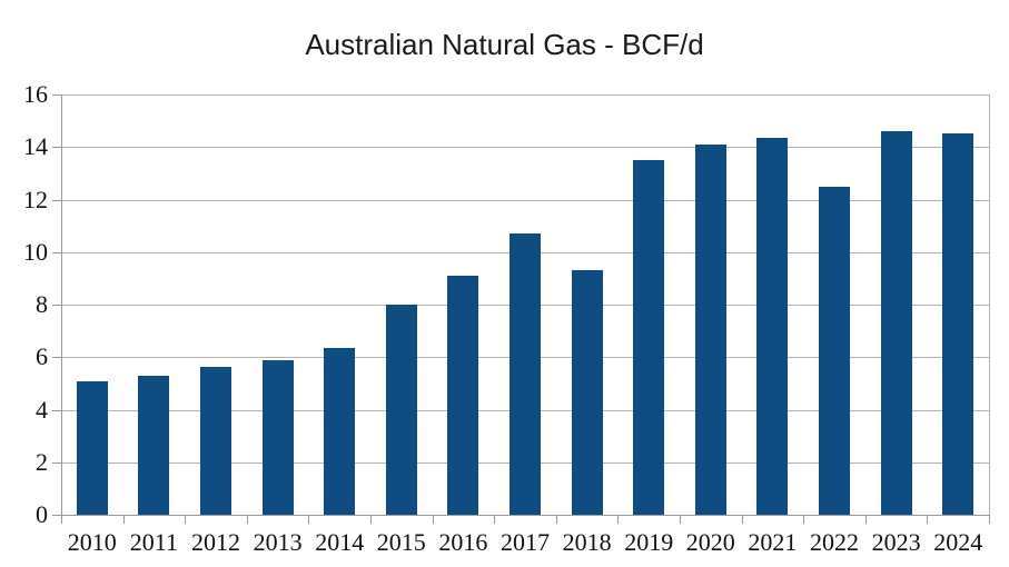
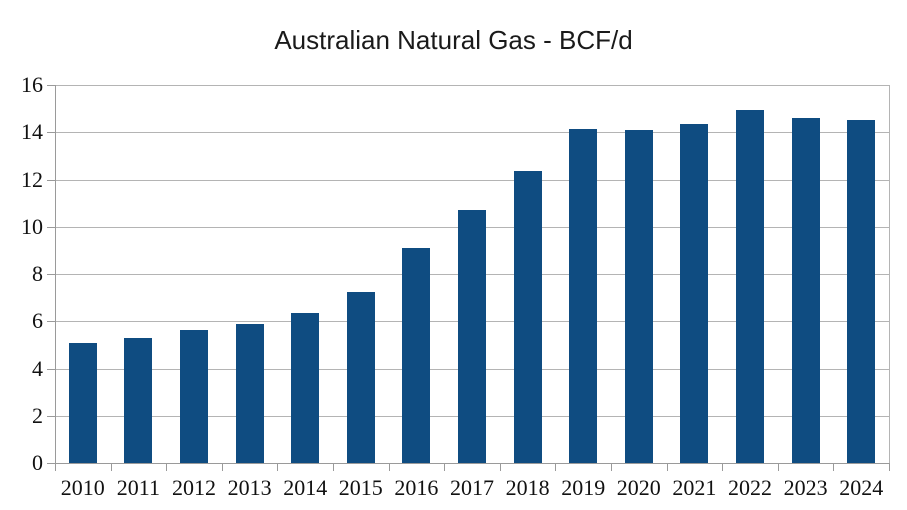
2015: 8.0 -> 7.2
2018: 9.3 -> 12.3
2019: 13.5 -> 14.2
2022: 12.5 -> 14.9
